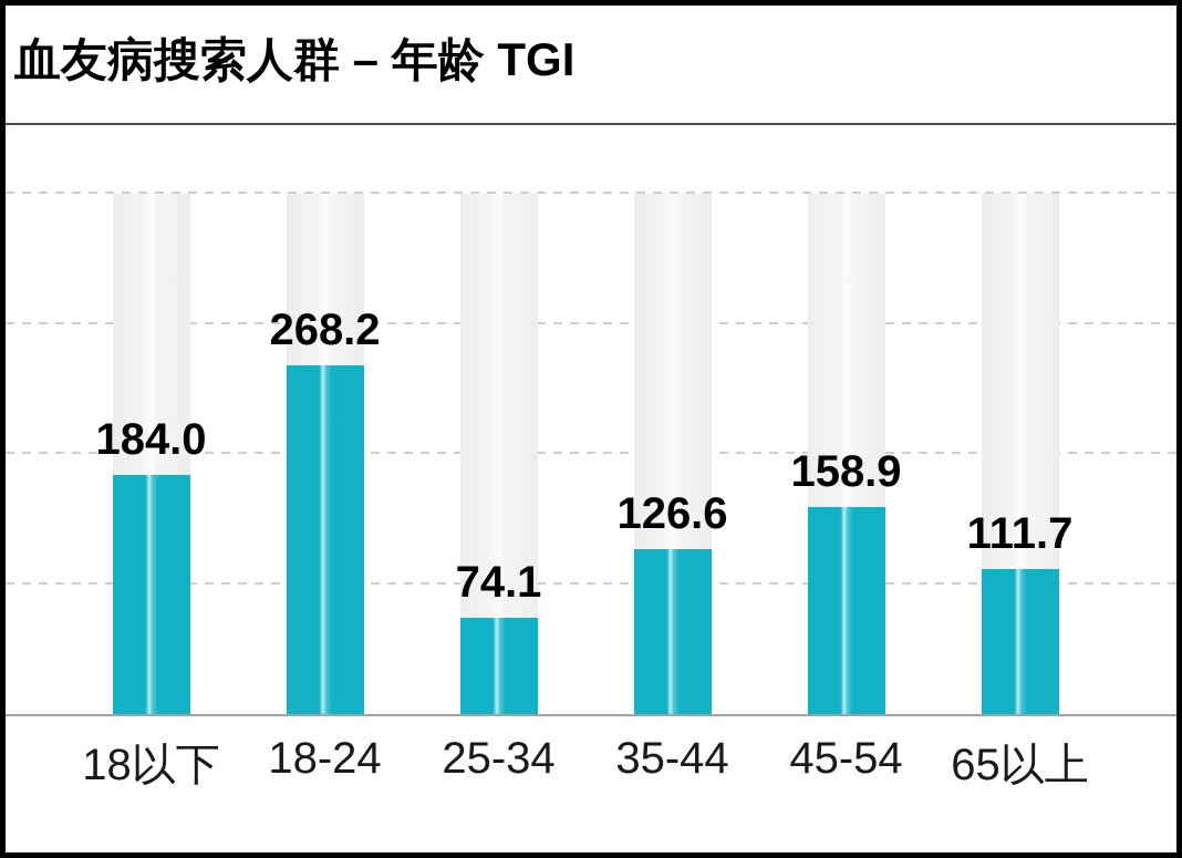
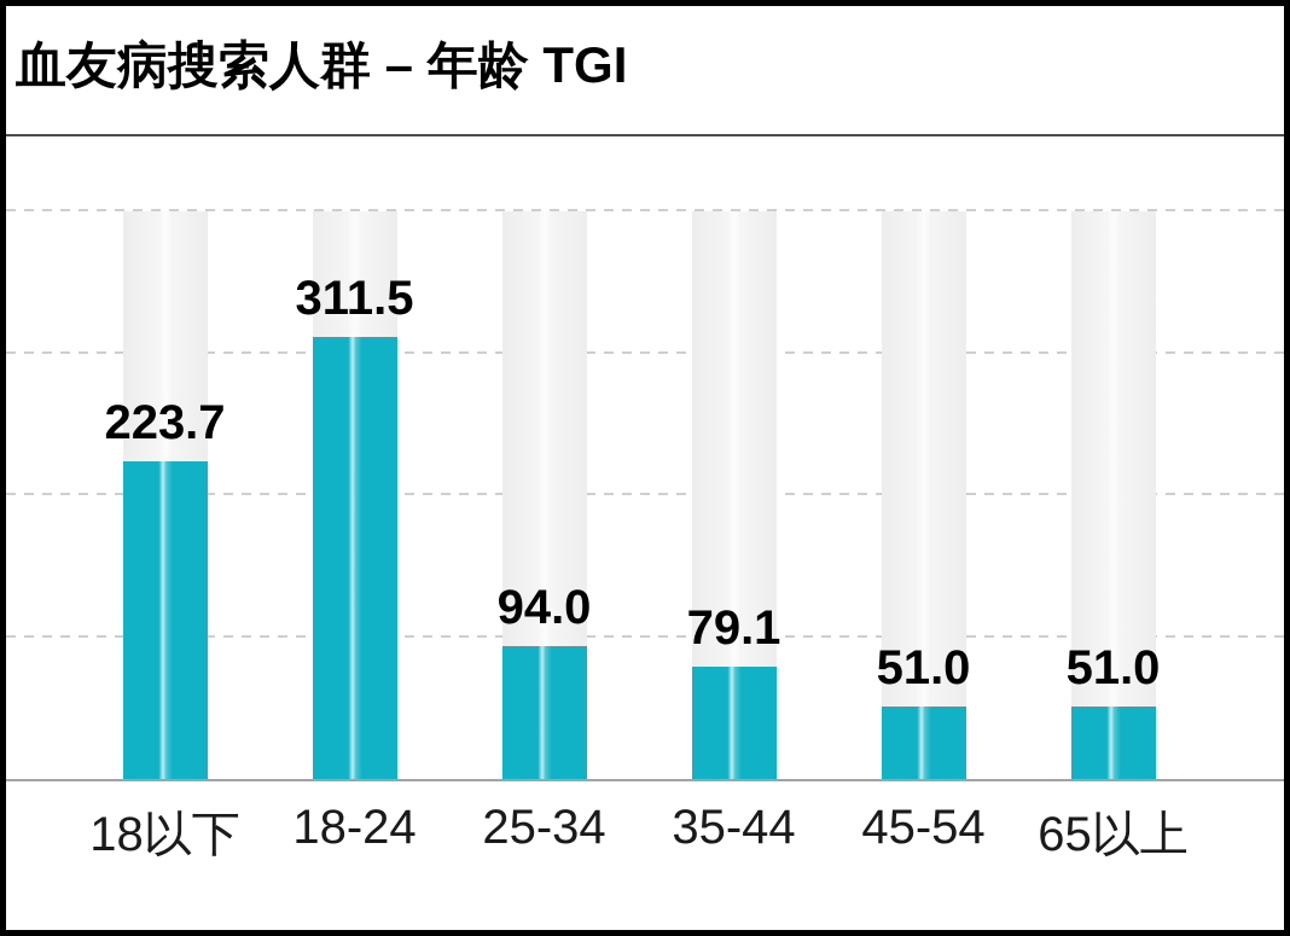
18以下: 184.0 -> 223.7
18-24: 268.2 -> 311.5
25-34: 74.1 -> 94.0
35-44: 126.6 -> 79.1
45-54: 158.9 -> 51.0
65以上: 111.7 -> 51.0
